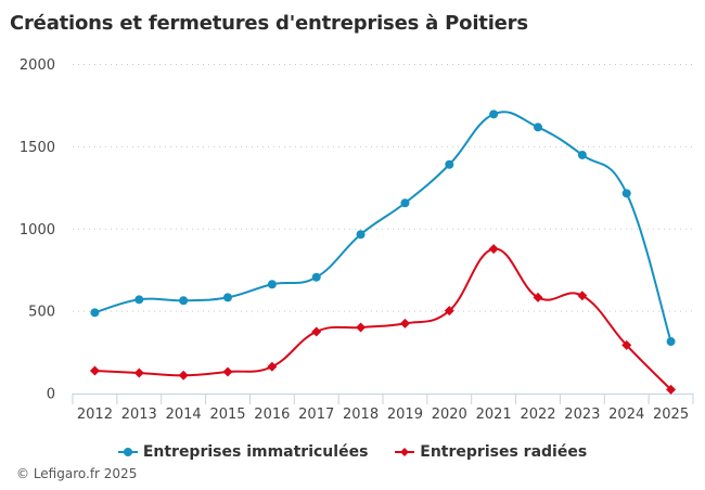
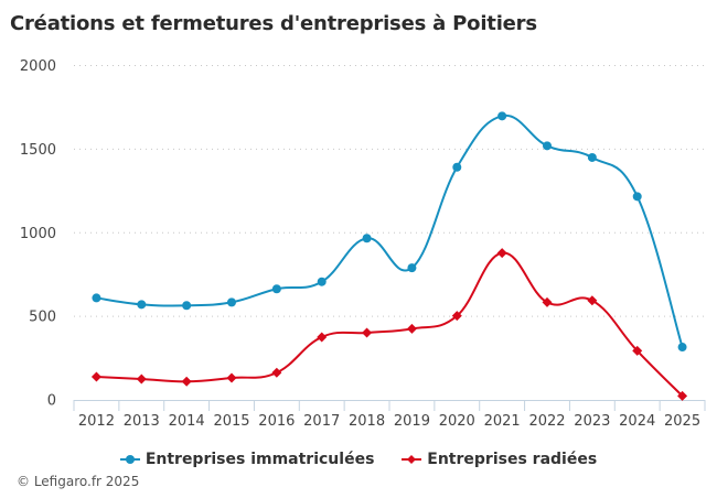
Entreprises immatriculées/2012: 490 -> 610
Entreprises immatriculées/2019: 1160 -> 790
Entreprises immatriculées/2022: 1620 -> 1520
